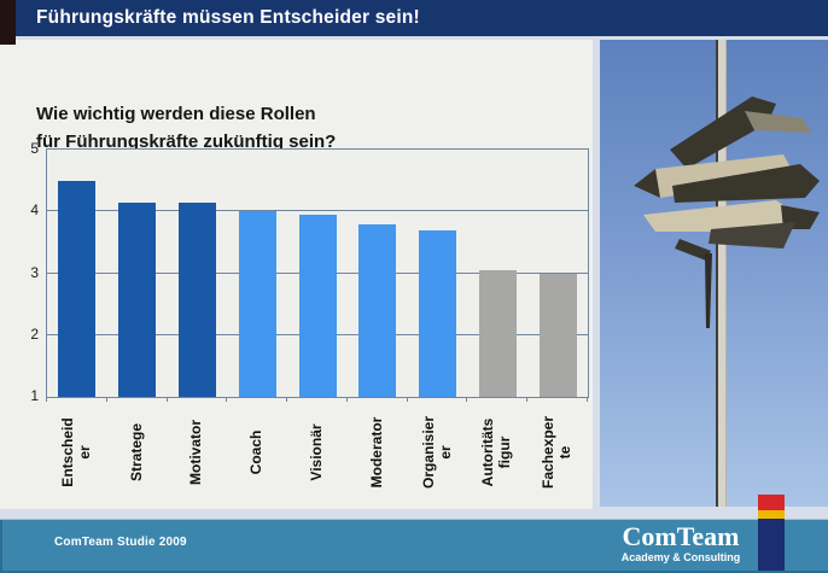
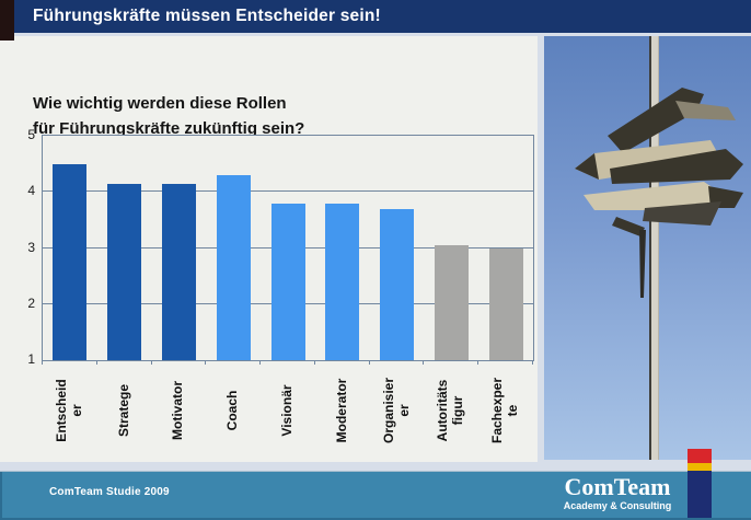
Coach: 4.0 -> 4.3
Visionär: 4.0 -> 3.8
